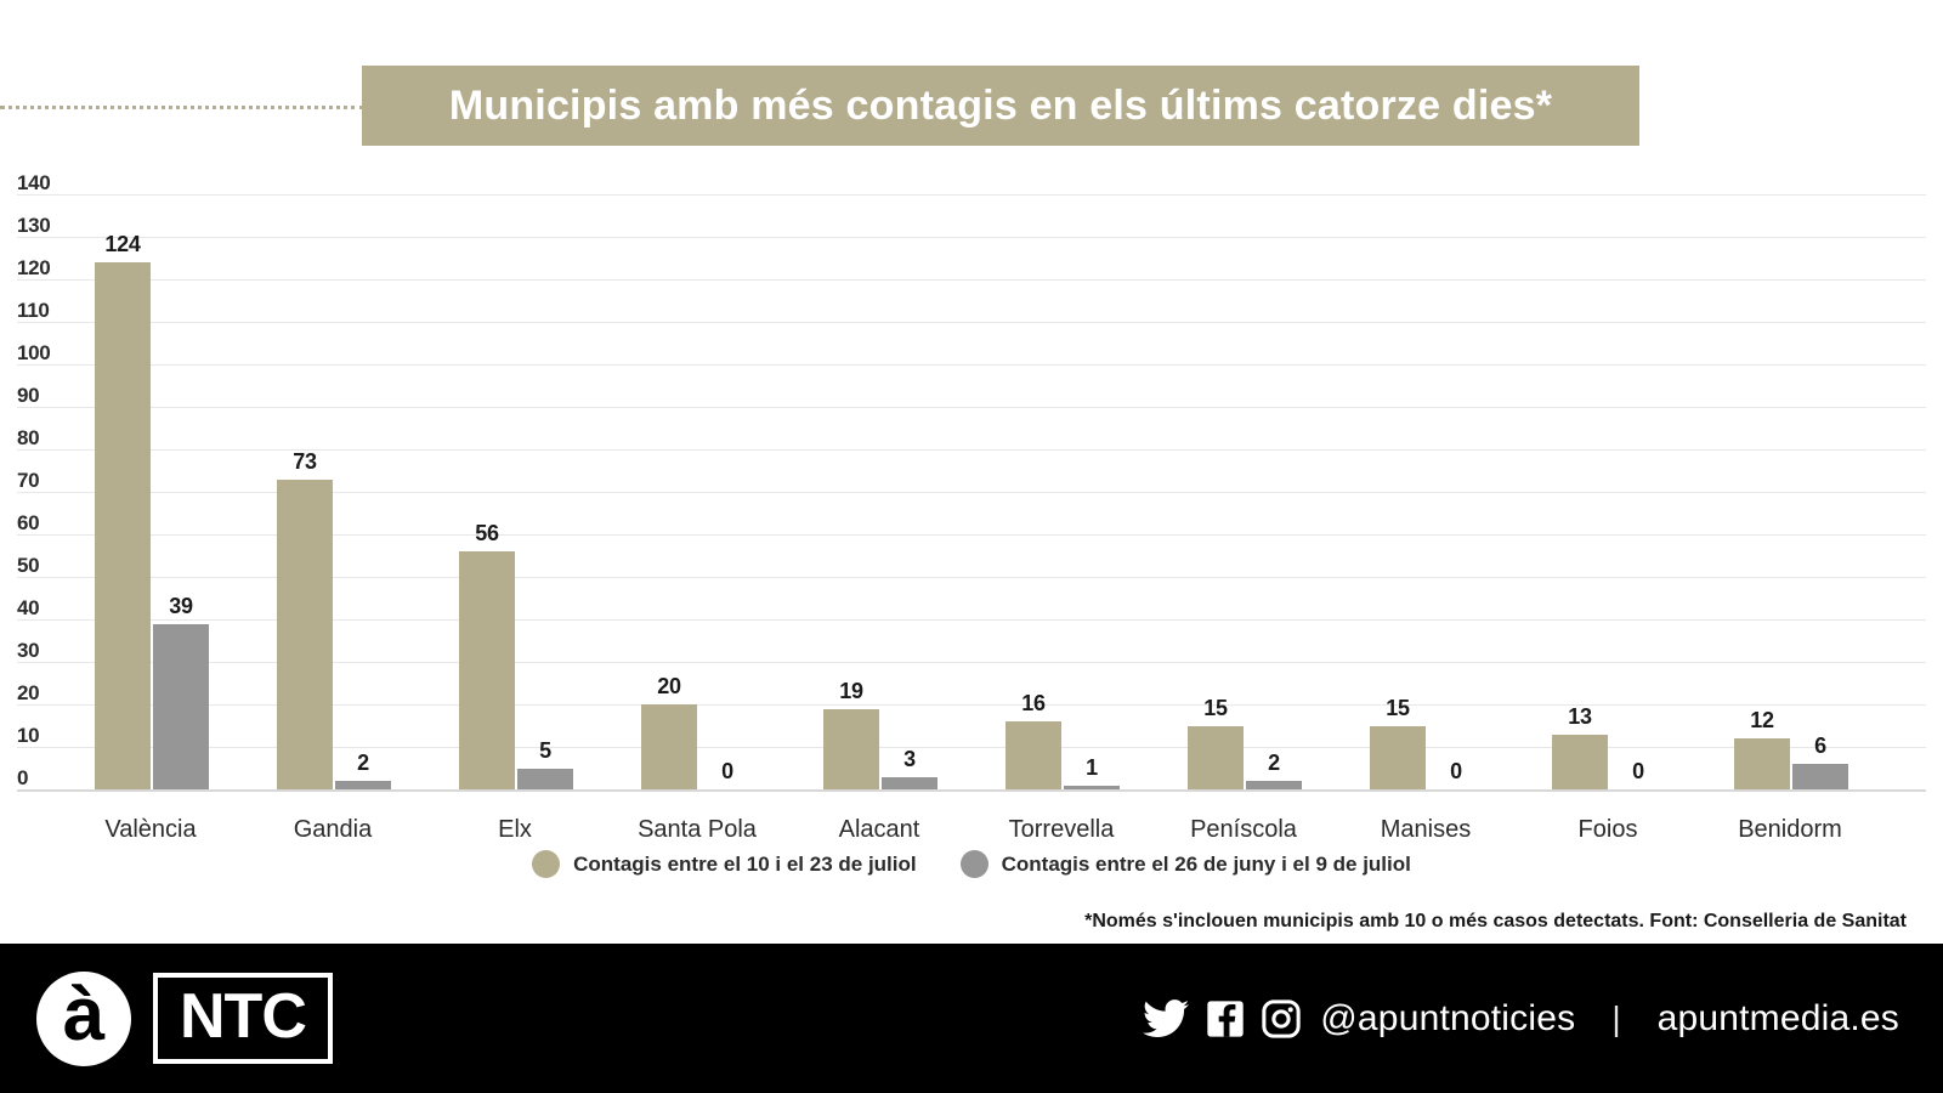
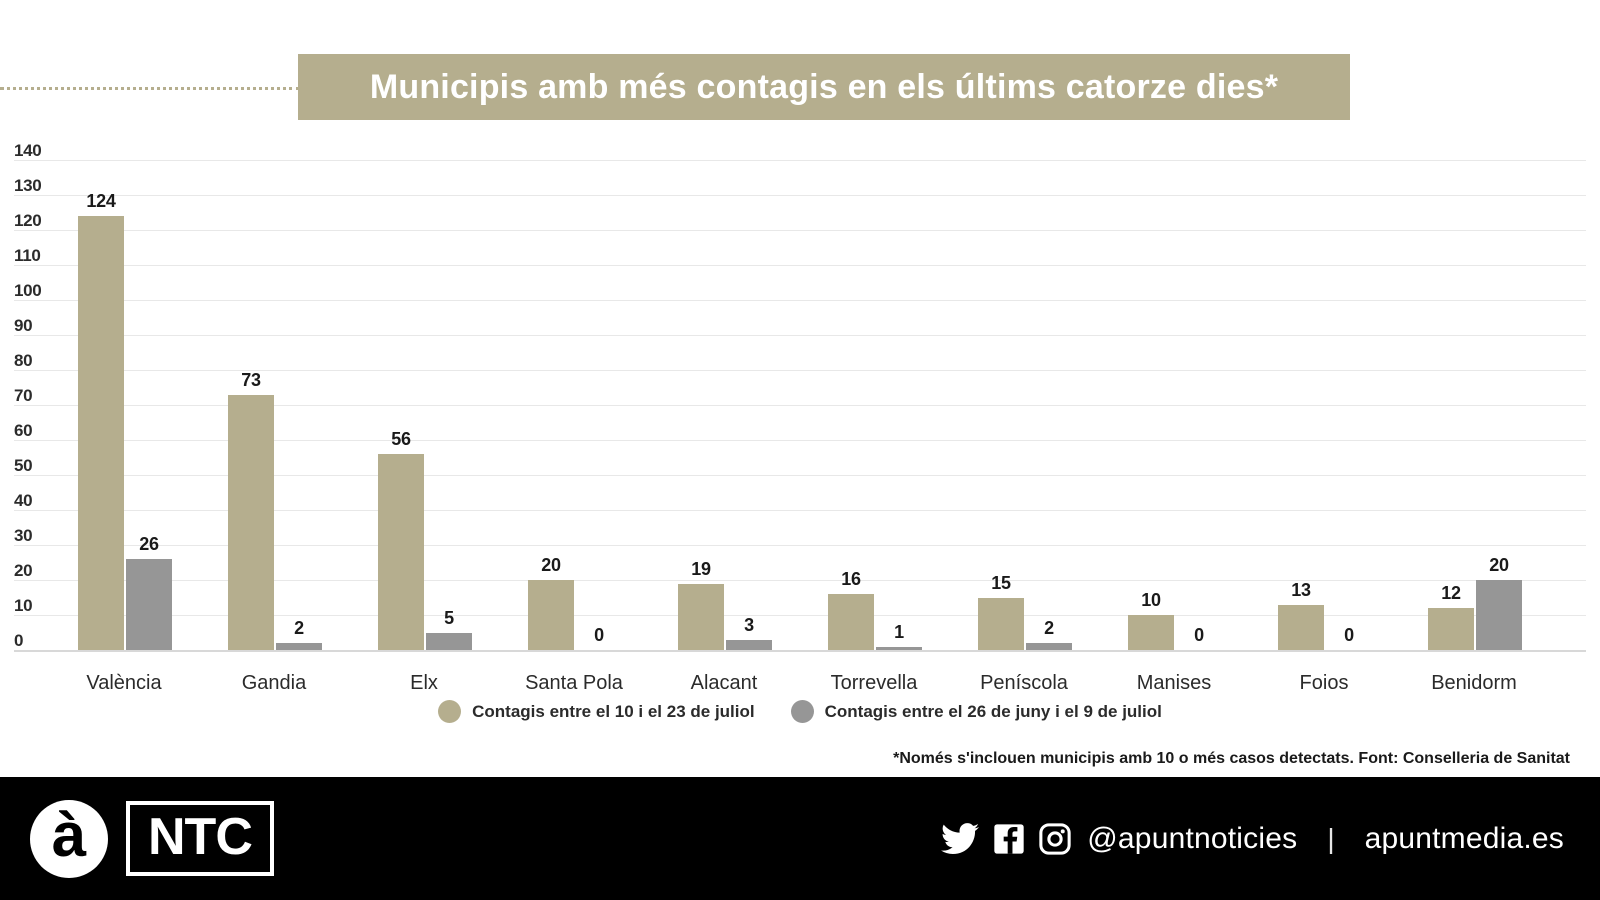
Contagis entre el 26 de juny i el 9 de juliol/València: 39 -> 26
Contagis entre el 10 i el 23 de juliol/Manises: 15 -> 10
Contagis entre el 26 de juny i el 9 de juliol/Benidorm: 6 -> 20
